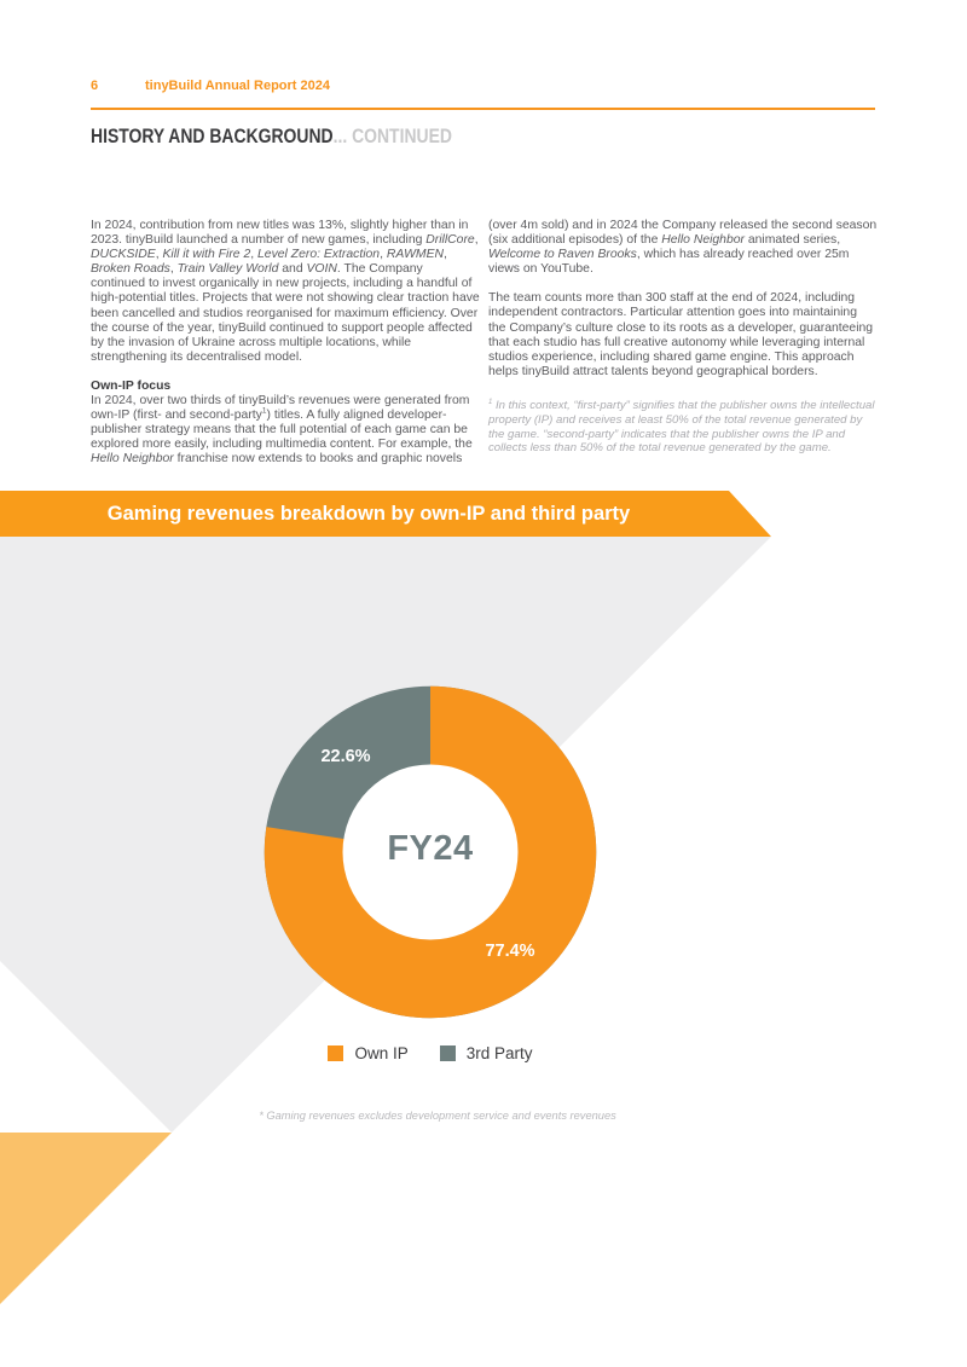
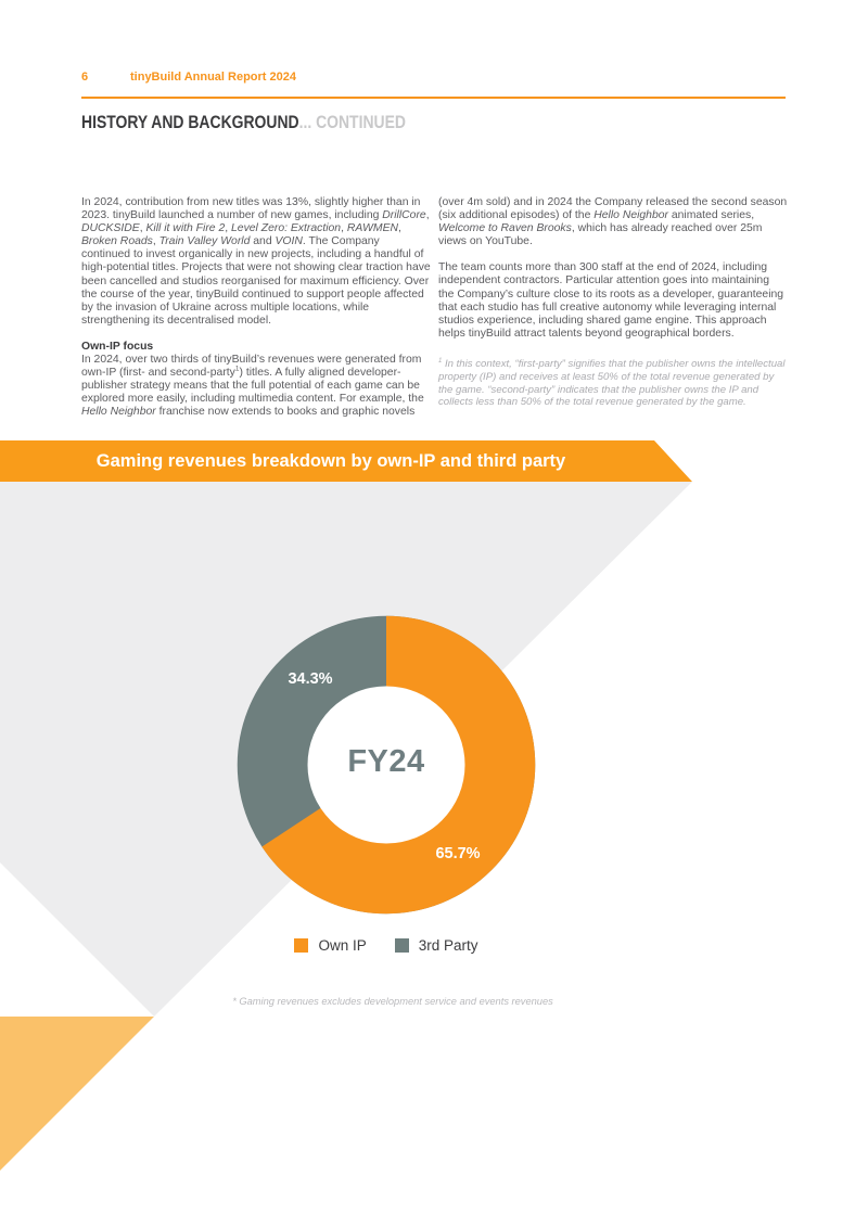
Own IP: 77.4% -> 65.7%
3rd Party: 22.6% -> 34.3%
